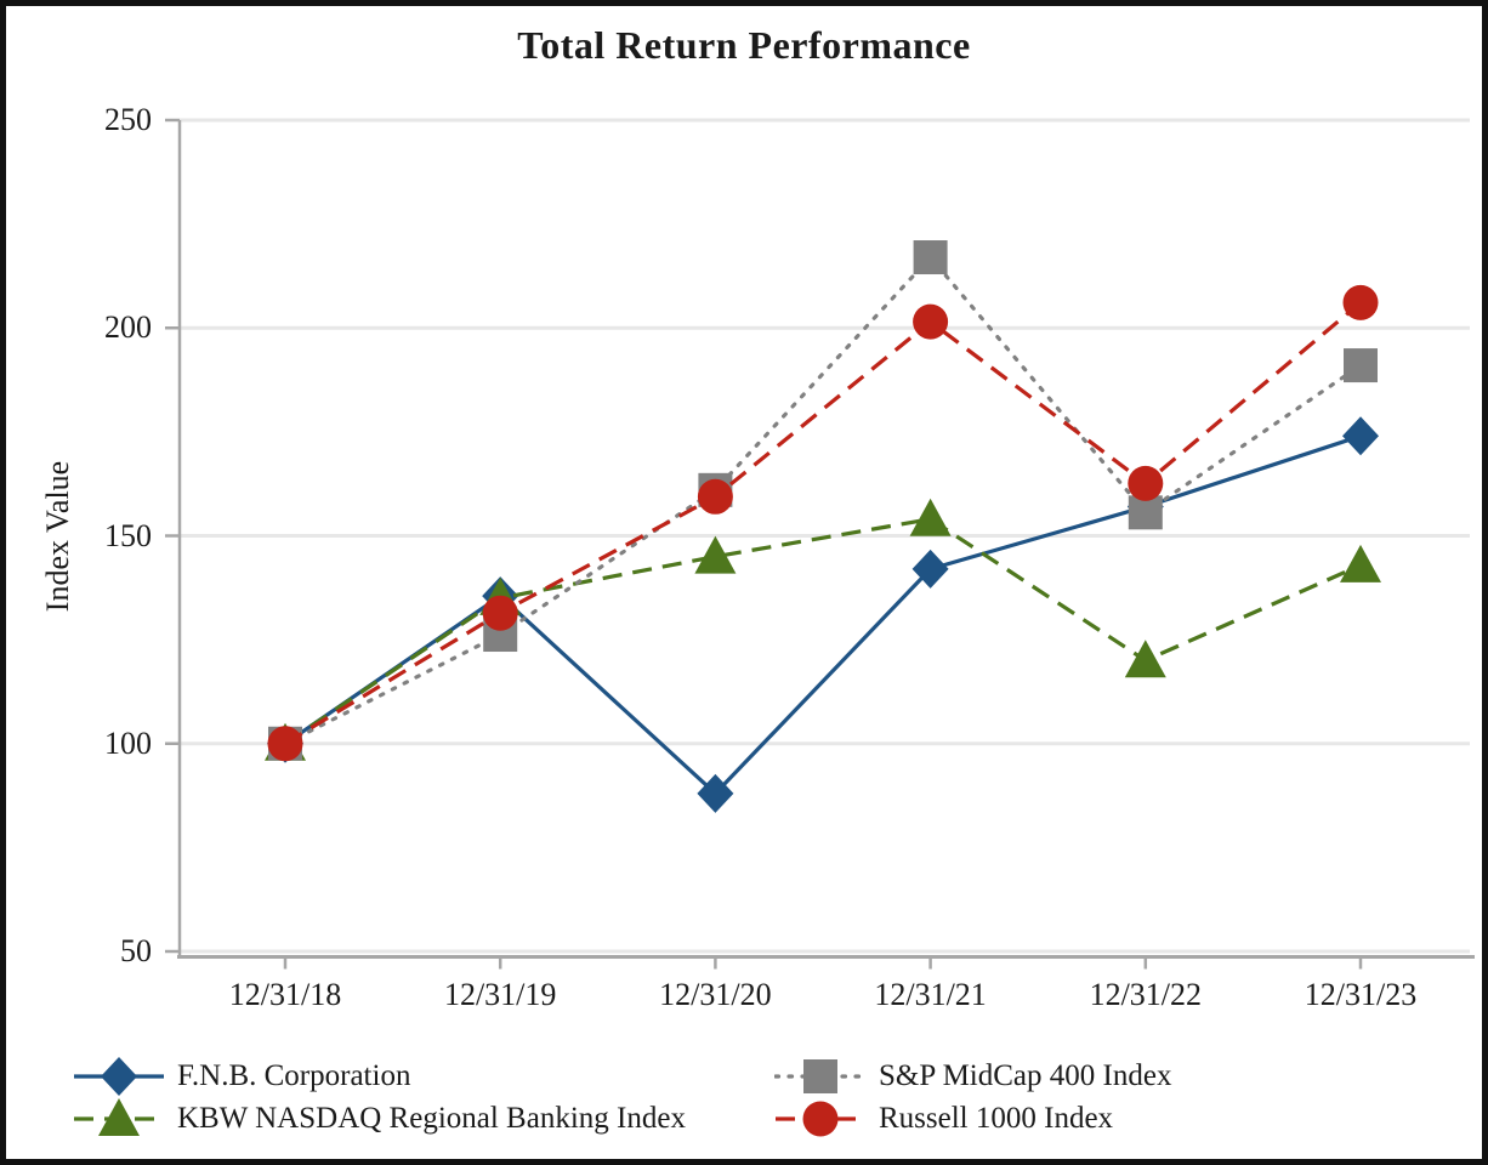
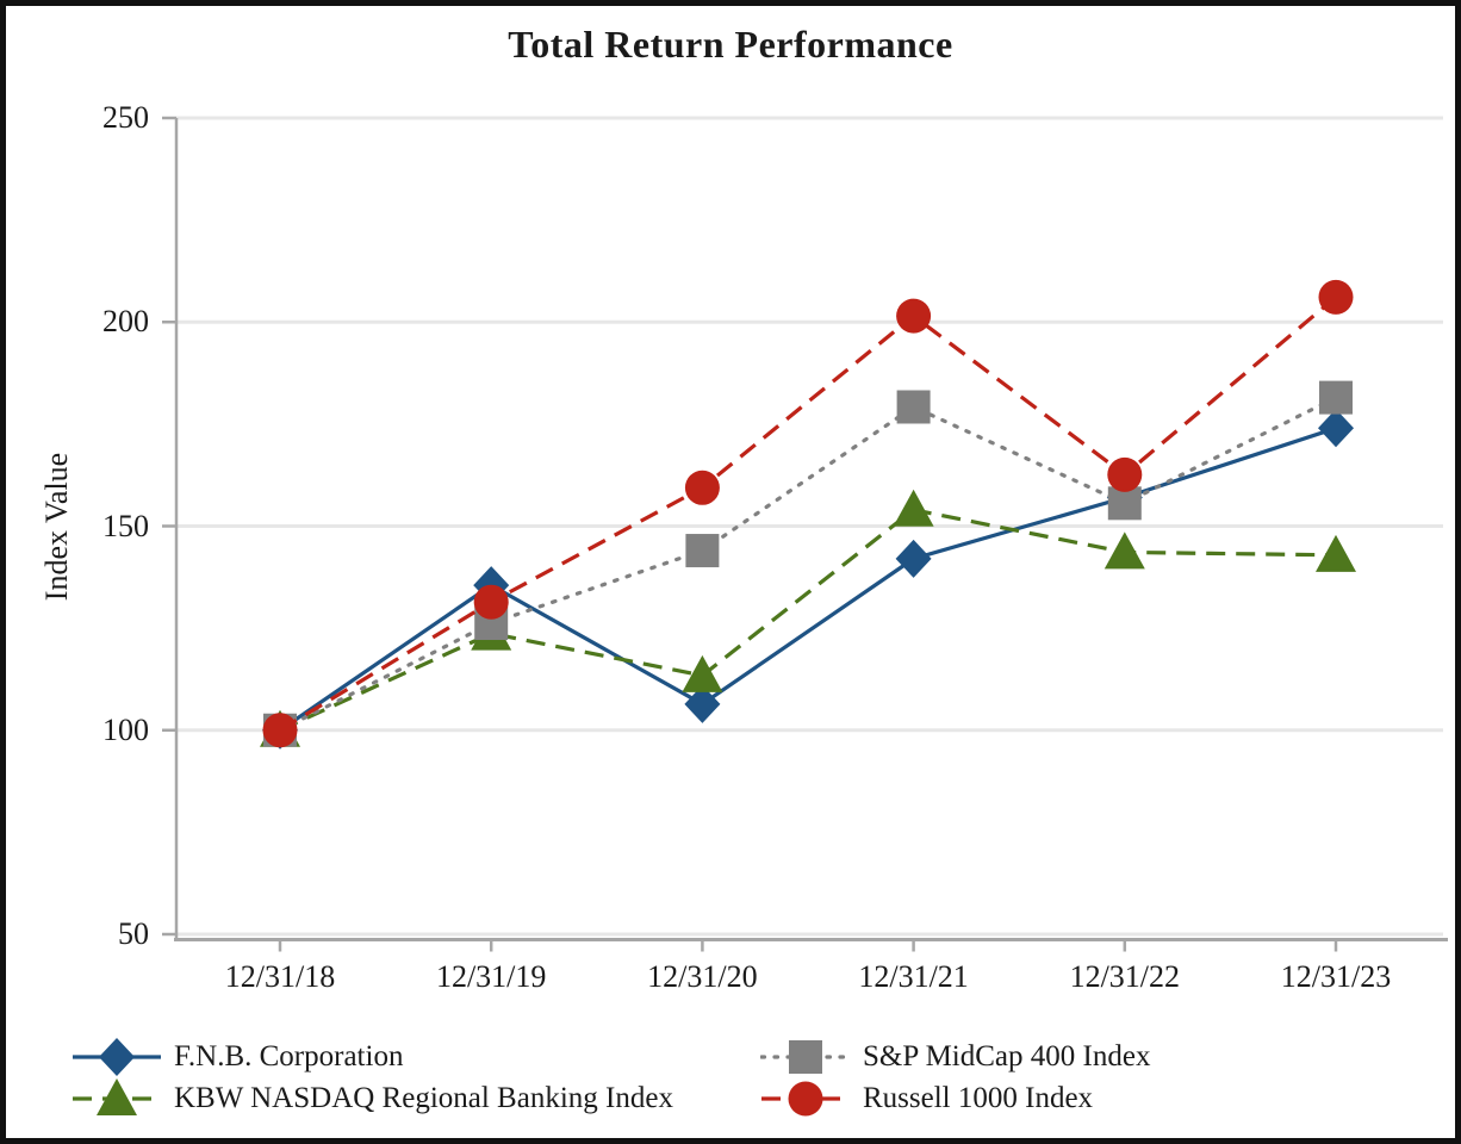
KBW NASDAQ Regional Banking Index/12/31/19: 135 -> 124
F.N.B. Corporation/12/31/20: 88 -> 106
KBW NASDAQ Regional Banking Index/12/31/20: 145 -> 113
S&P MidCap 400 Index/12/31/20: 161 -> 144
S&P MidCap 400 Index/12/31/21: 217 -> 179
KBW NASDAQ Regional Banking Index/12/31/22: 120 -> 144
S&P MidCap 400 Index/12/31/23: 191 -> 182
